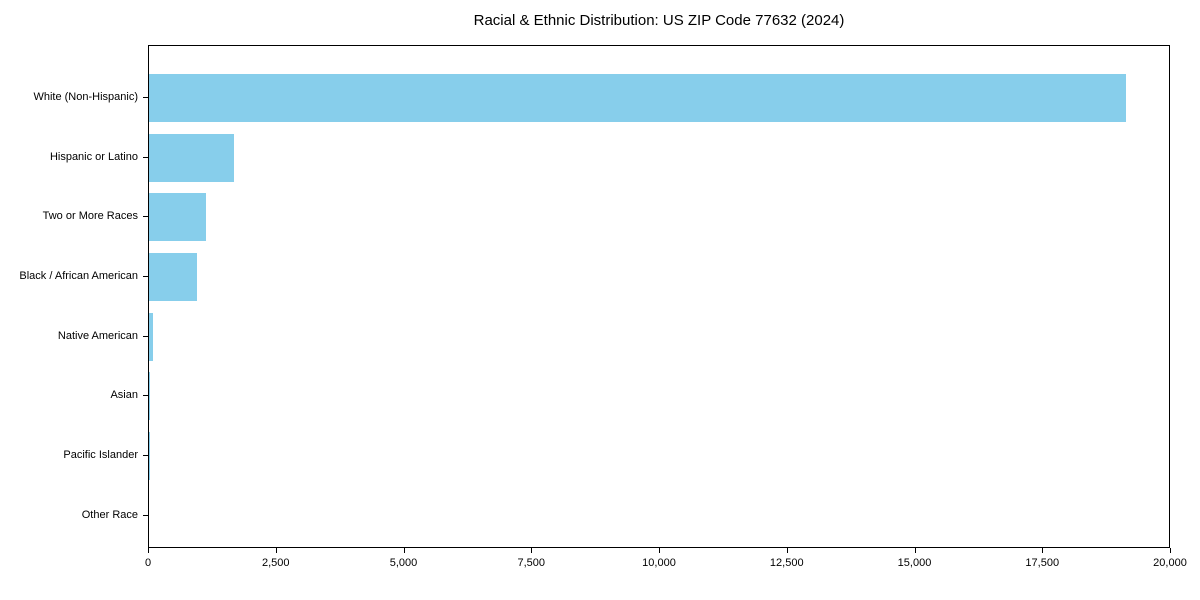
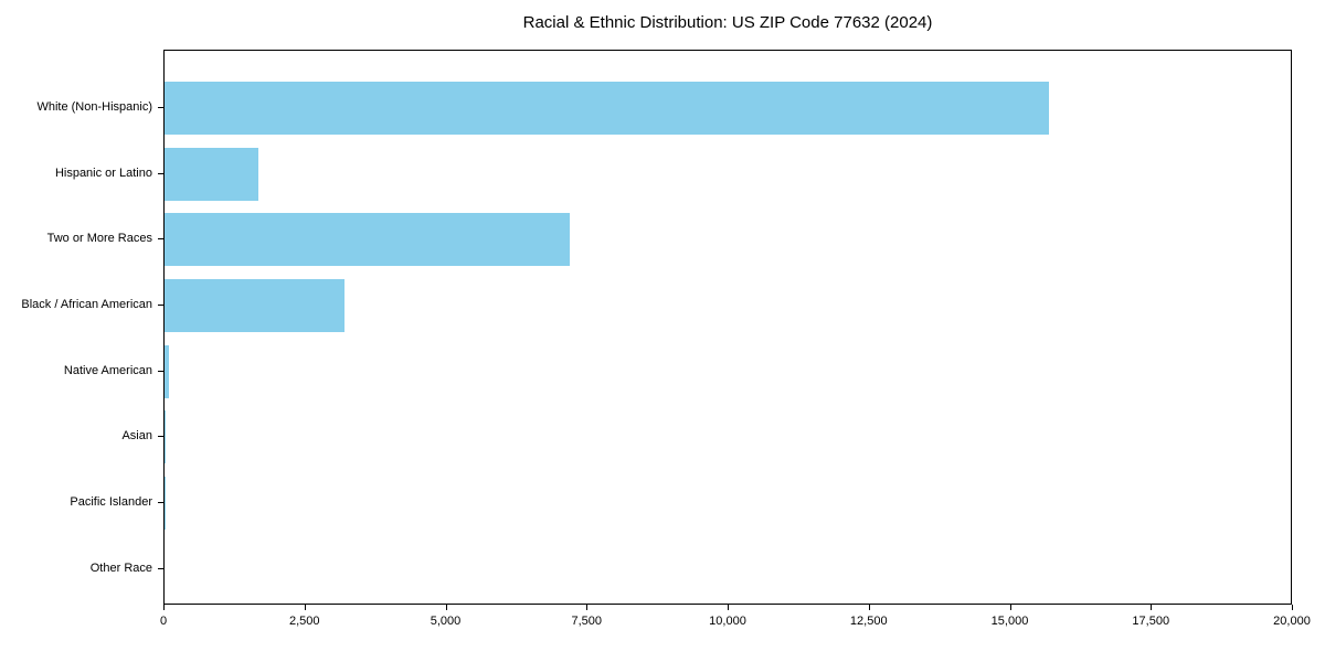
White (Non-Hispanic): 19200 -> 15700
Two or More Races: 1100 -> 7200
Black / African American: 900 -> 3200
